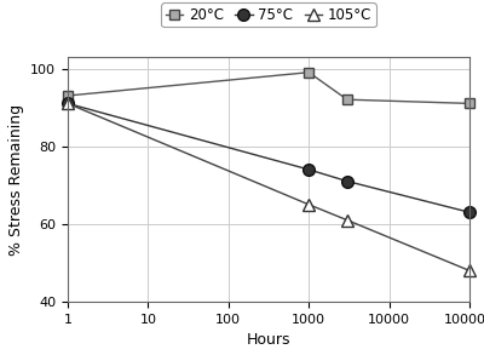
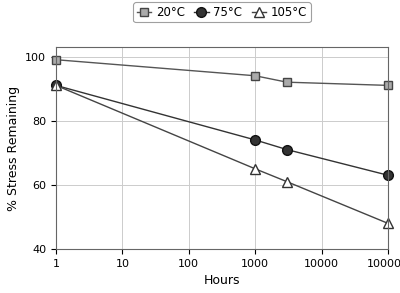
20°C/1: 93 -> 99
20°C/1000: 99 -> 94
